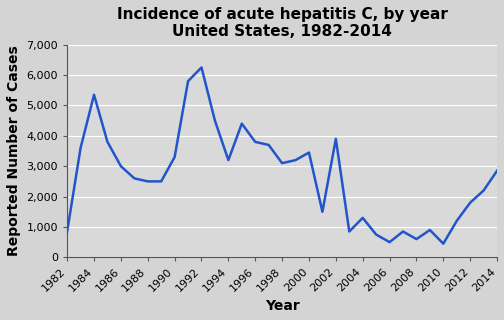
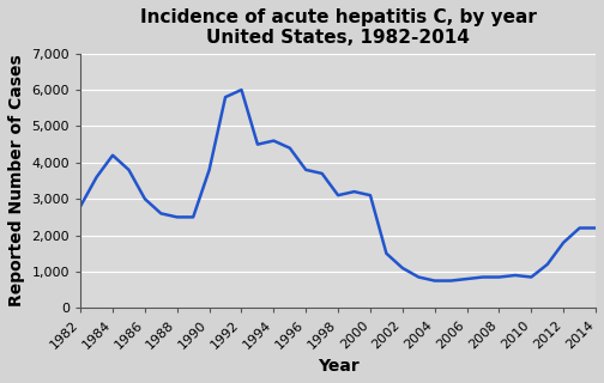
1982: 850 -> 2,800
1984: 5,350 -> 4,200
1990: 3,300 -> 3,800
1992: 6,250 -> 6,000
1994: 3,200 -> 4,600
2000: 3,450 -> 3,100
2002: 3,900 -> 1,100
2004: 1,300 -> 750
2006: 500 -> 800
2008: 600 -> 850
2010: 450 -> 850
2014: 2,850 -> 2,200
